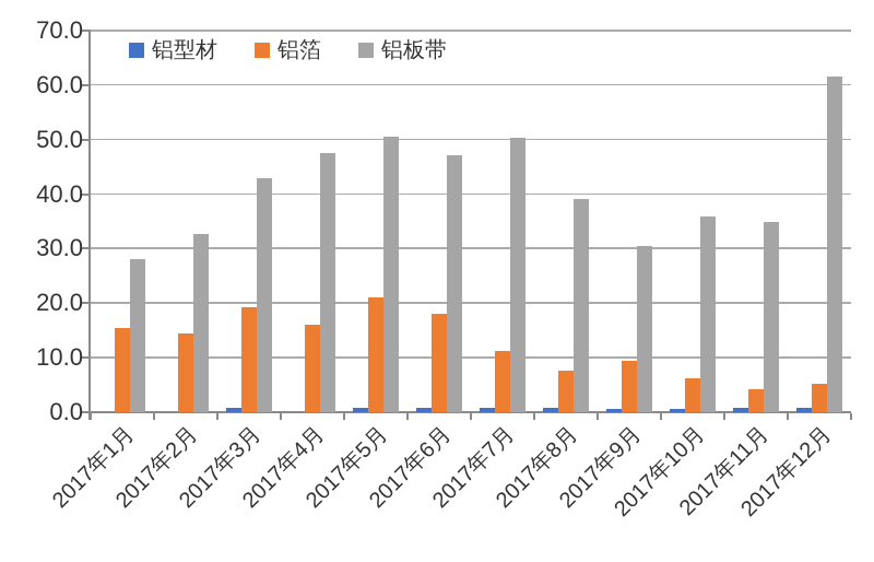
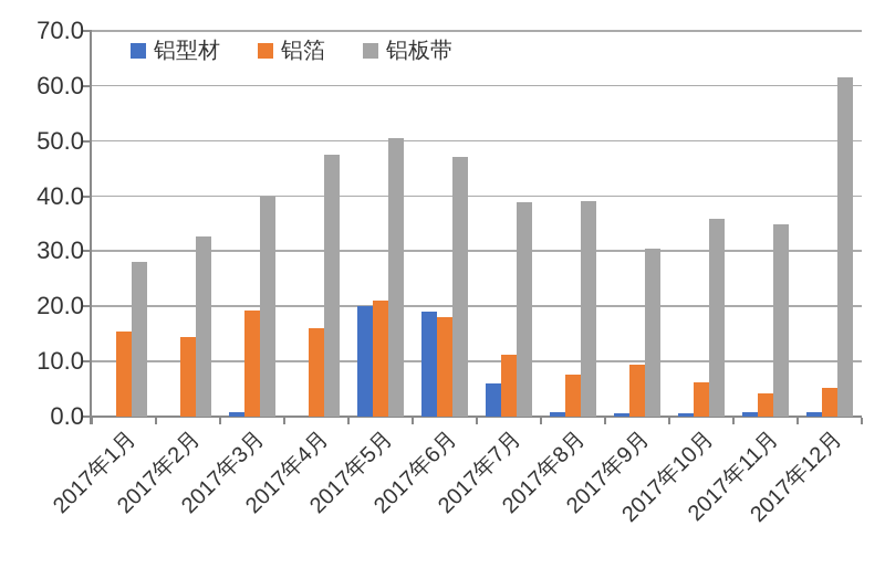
铝板带/2017年3月: 43 -> 40
铝型材/2017年5月: 1 -> 20
铝型材/2017年6月: 1 -> 19
铝型材/2017年7月: 1 -> 6
铝板带/2017年7月: 50 -> 39
